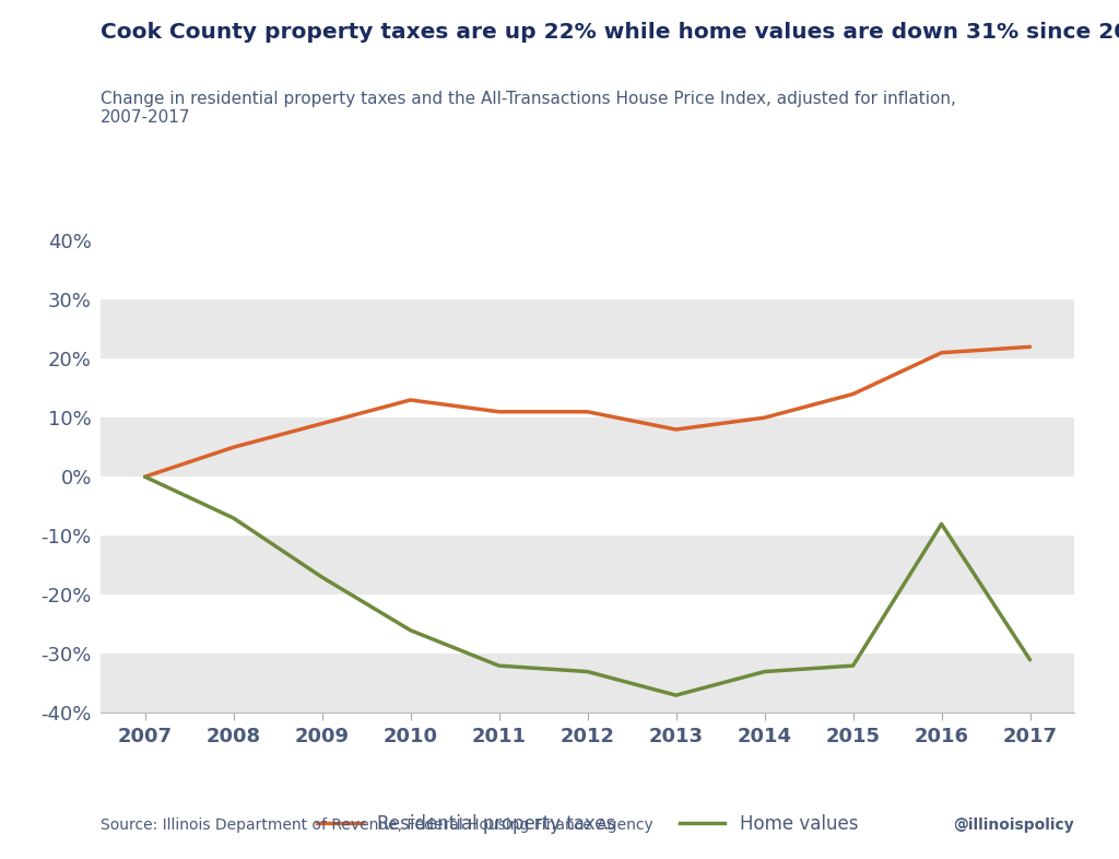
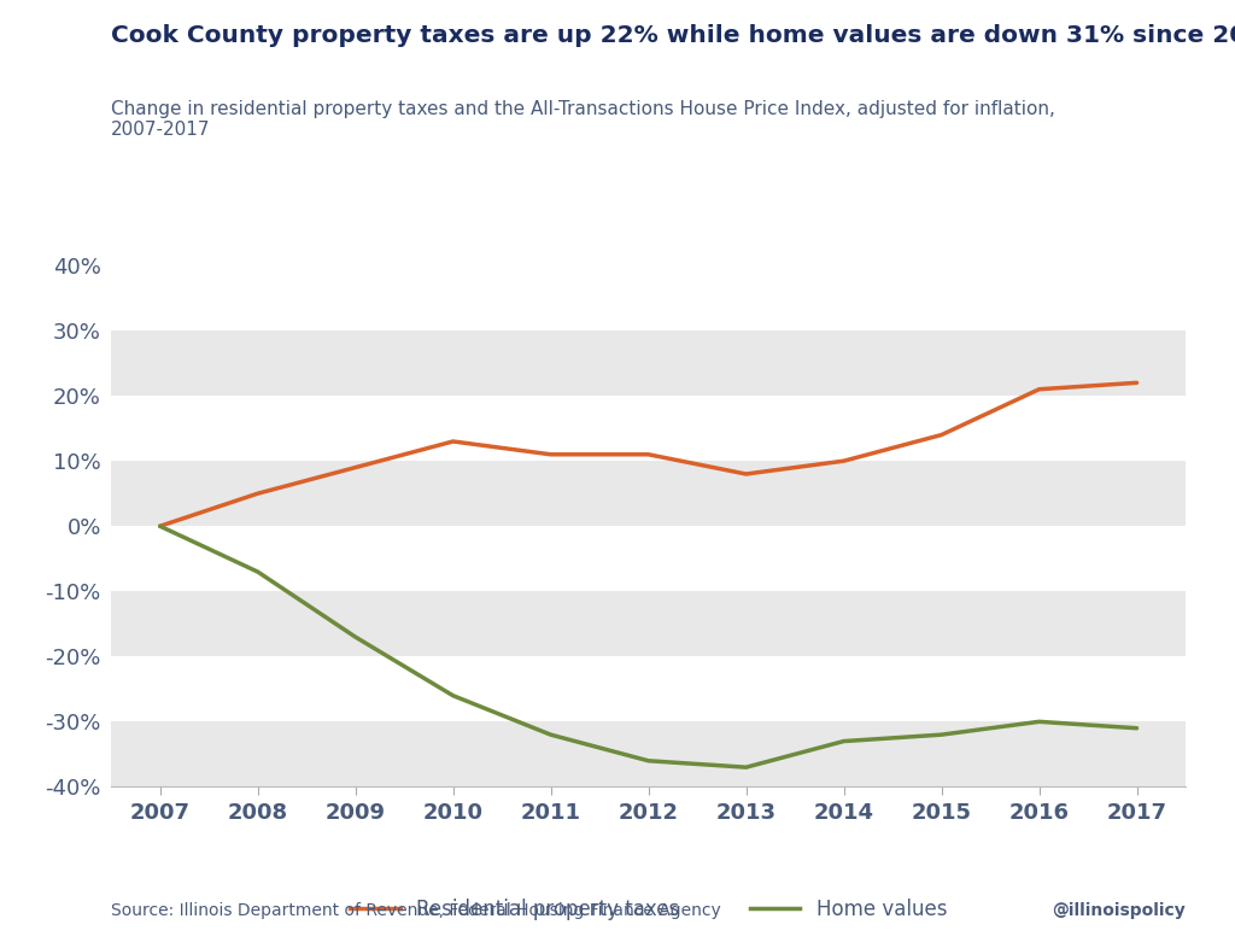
Home values/2012: -33% -> -36%
Home values/2016: -8% -> -30%
